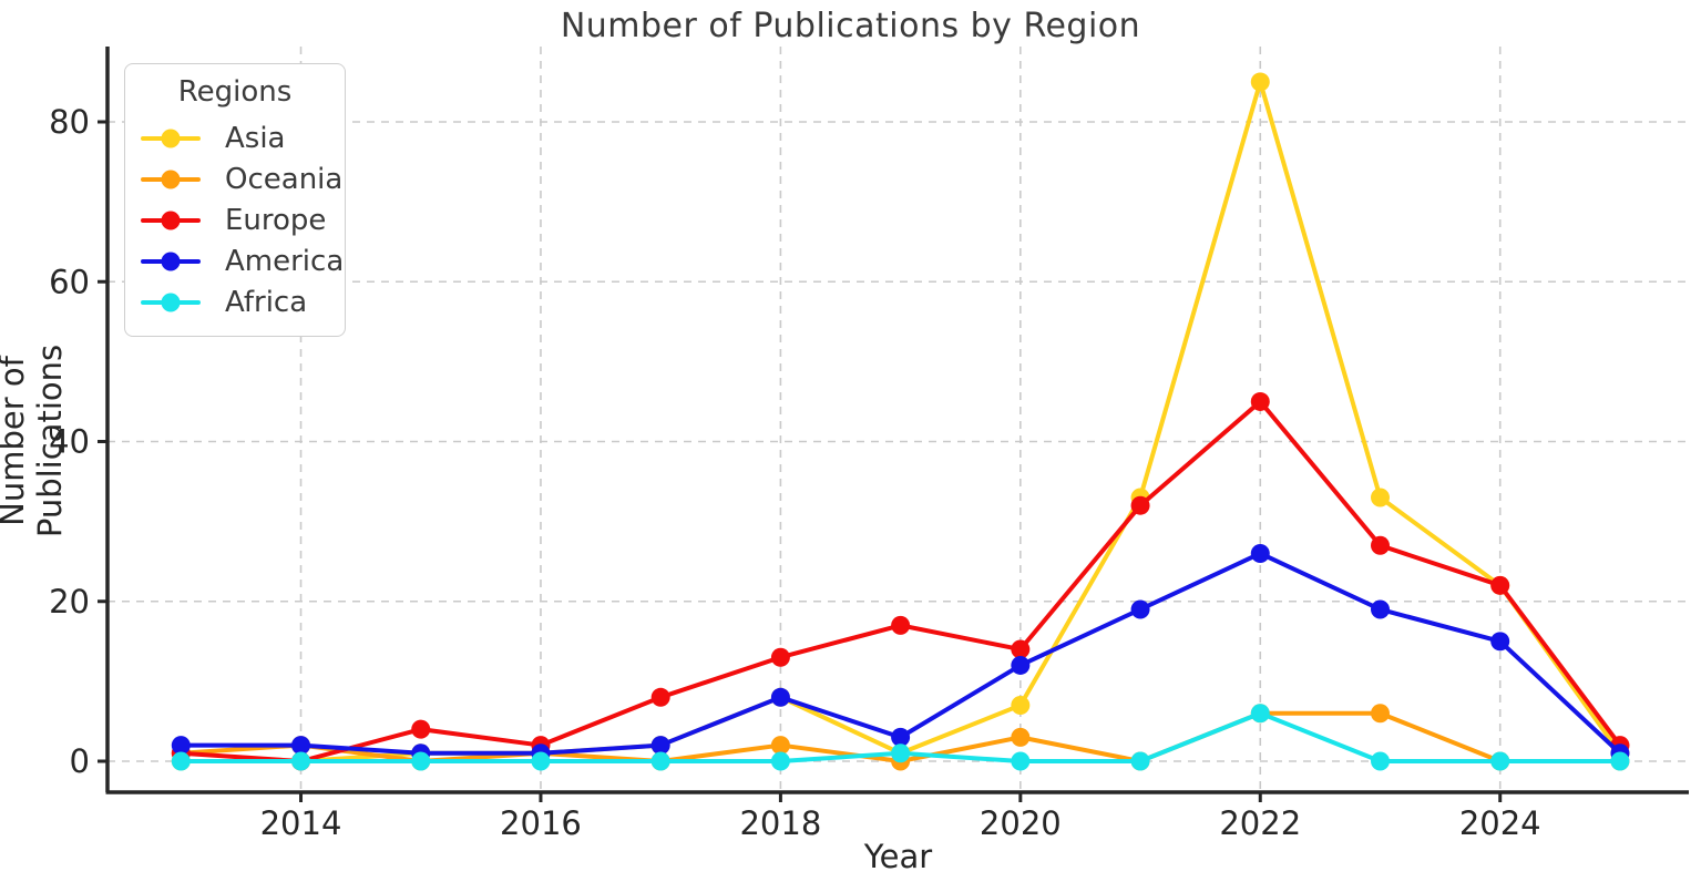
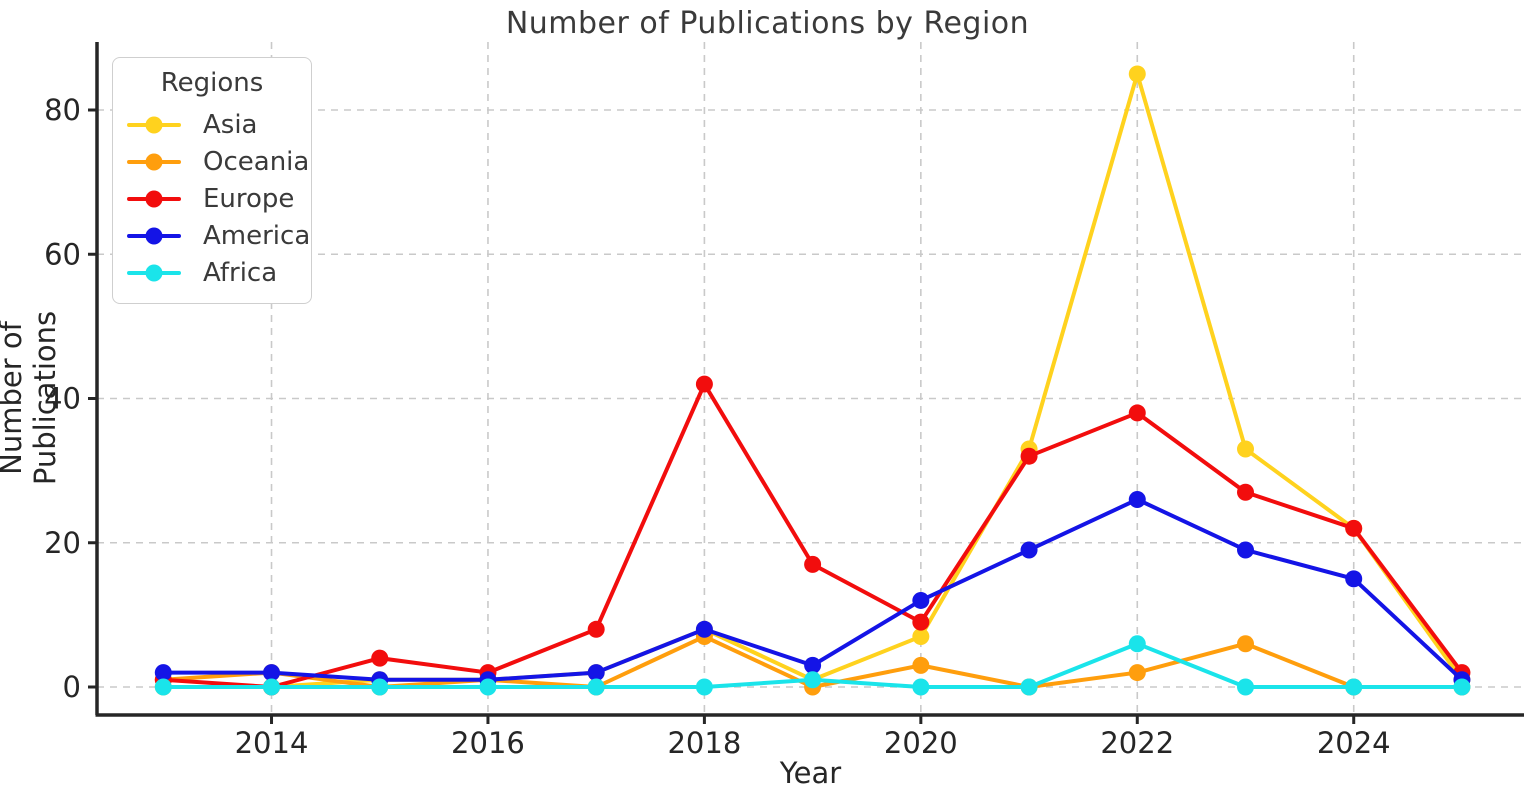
Oceania/2018: 2 -> 7
Europe/2018: 13 -> 42
Europe/2020: 14 -> 9
Oceania/2022: 6 -> 2
Europe/2022: 45 -> 38
